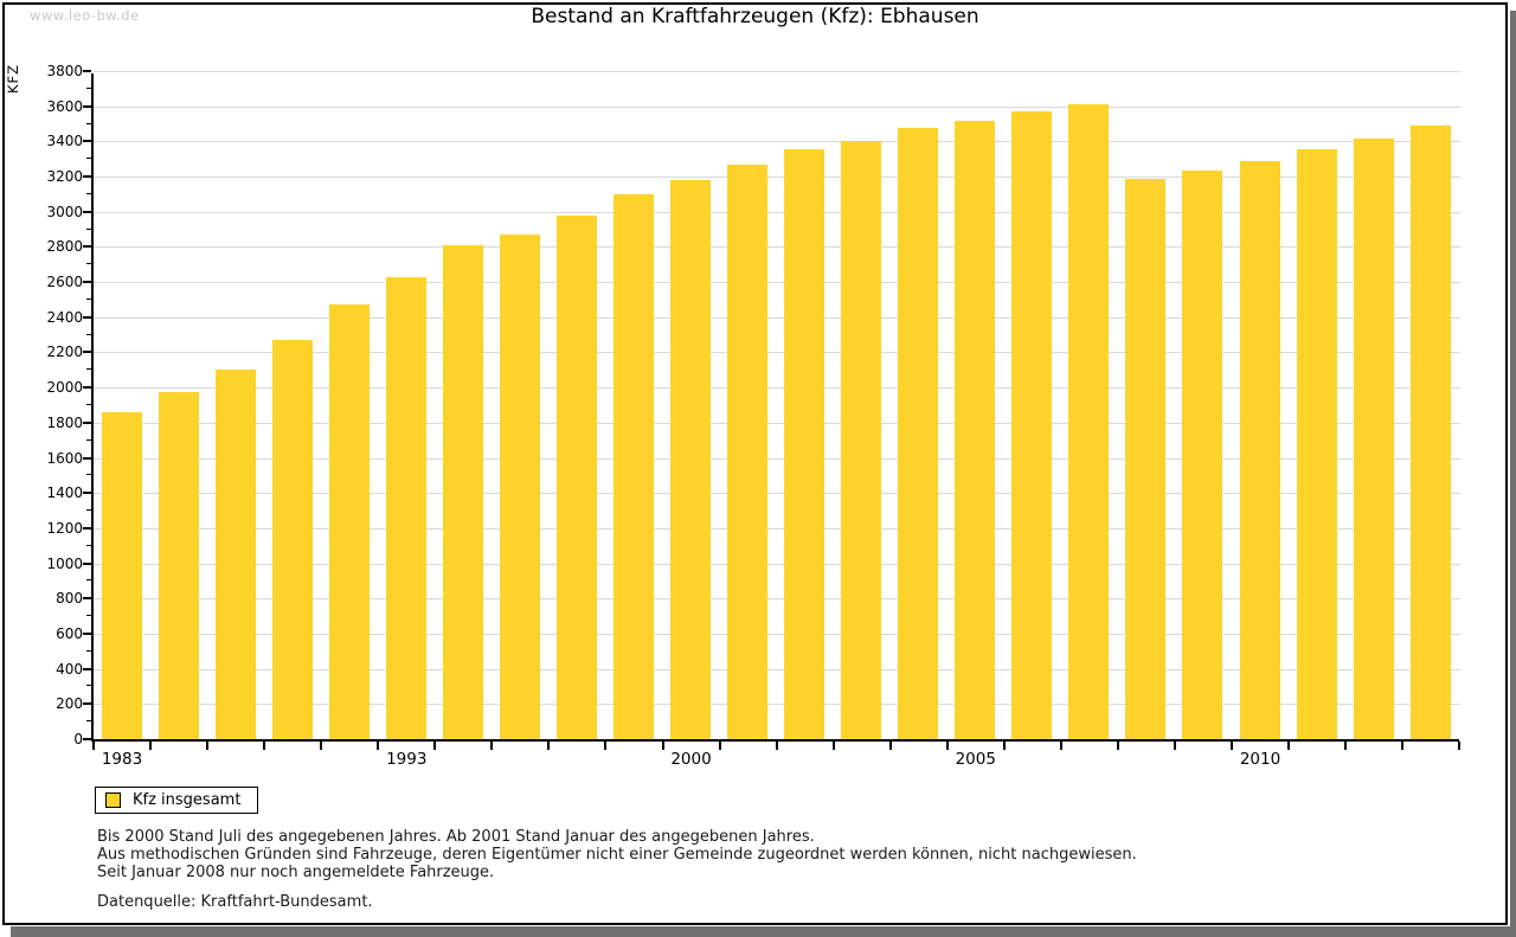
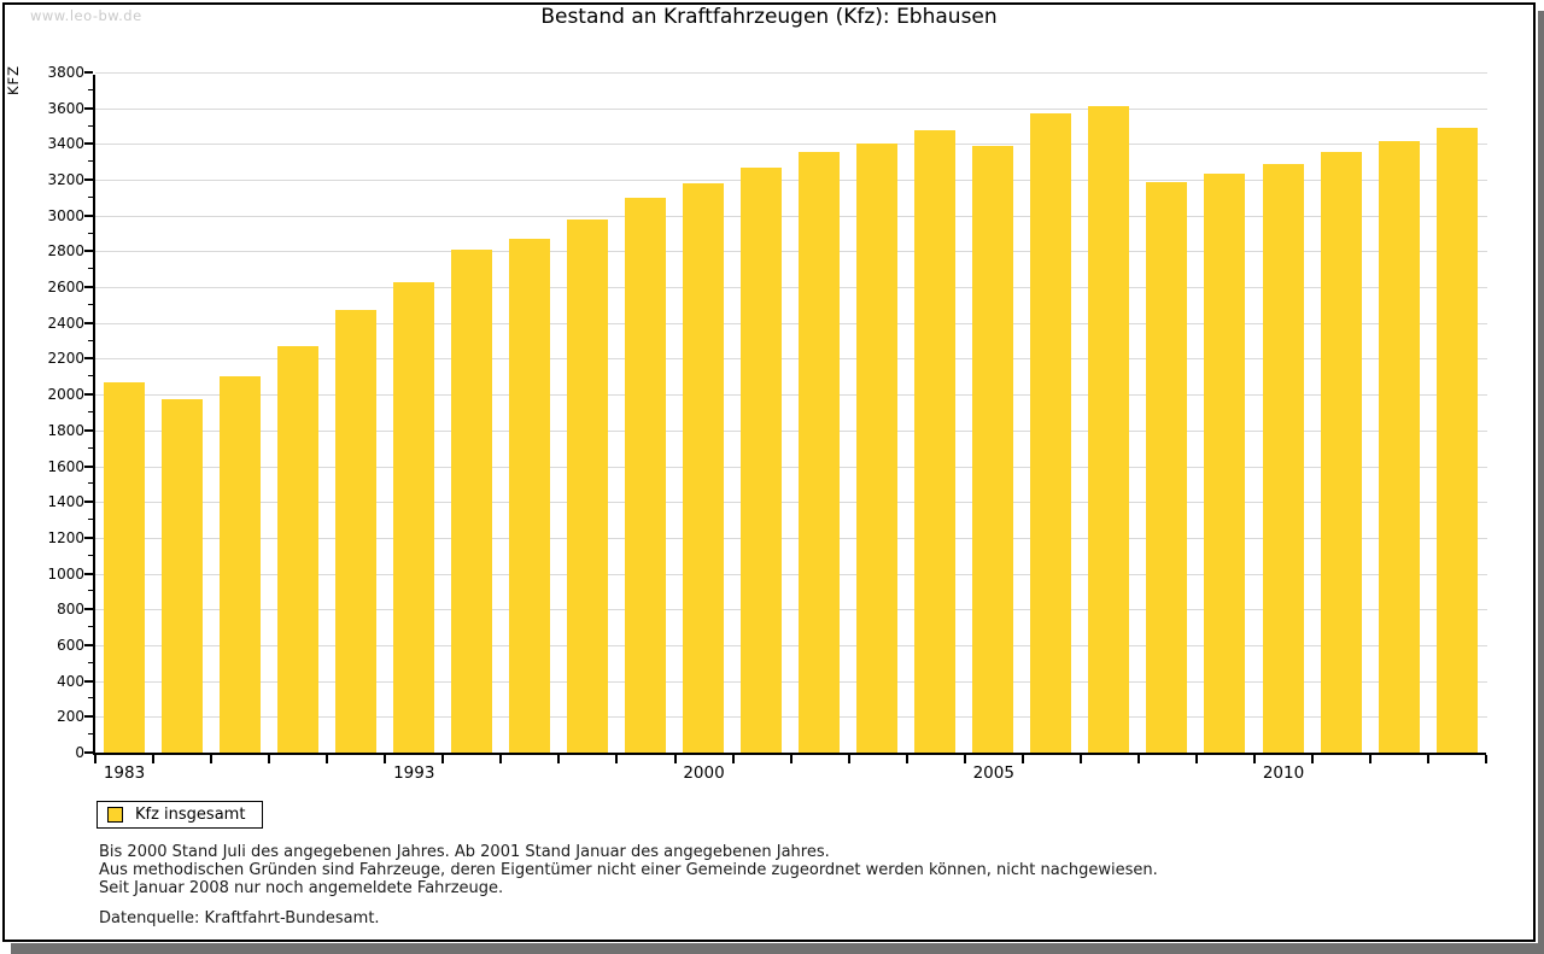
1983: 1860 -> 2070
2005: 3520 -> 3390
